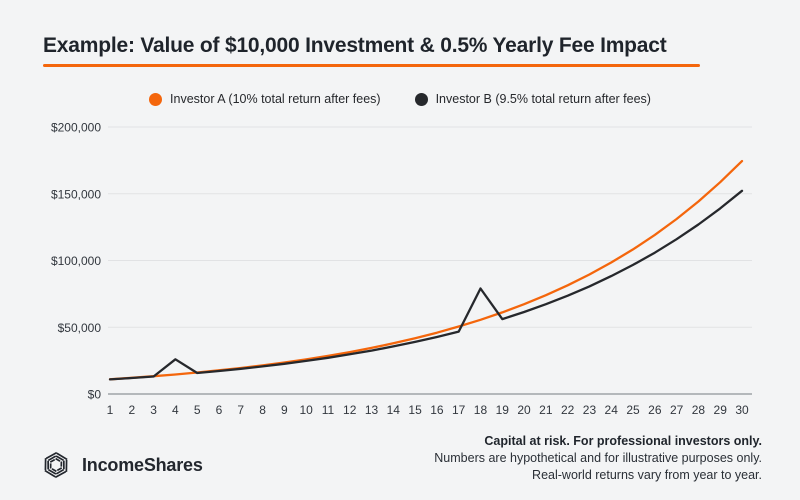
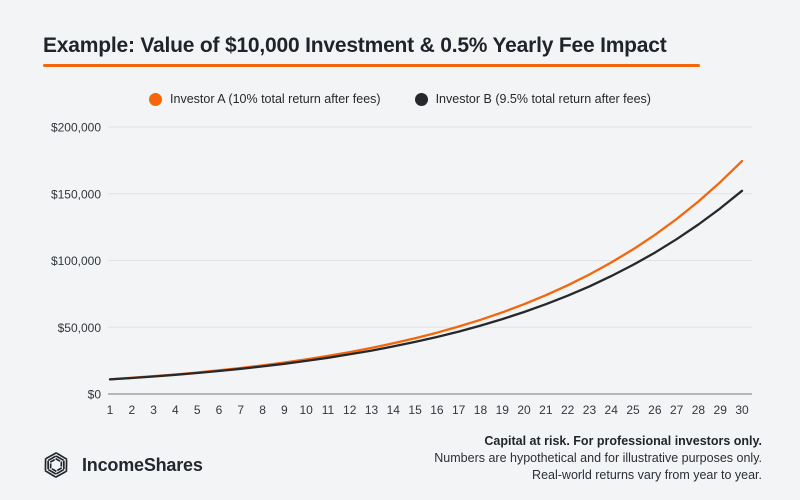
Investor B (9.5% total return after fees)/4: $26000 -> $14000
Investor B (9.5% total return after fees)/18: $79000 -> $51000
